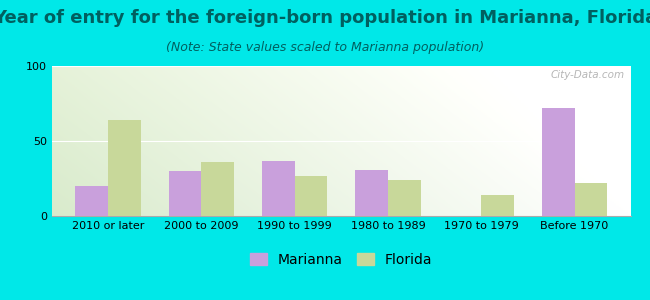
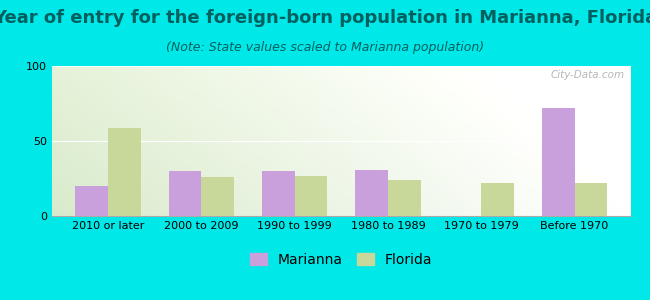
Florida/2010 or later: 64 -> 59
Florida/2000 to 2009: 36 -> 26
Marianna/1990 to 1999: 37 -> 30
Florida/1970 to 1979: 14 -> 22
